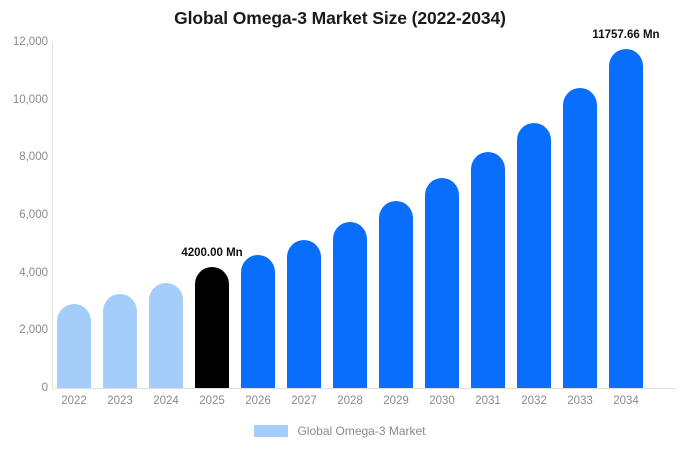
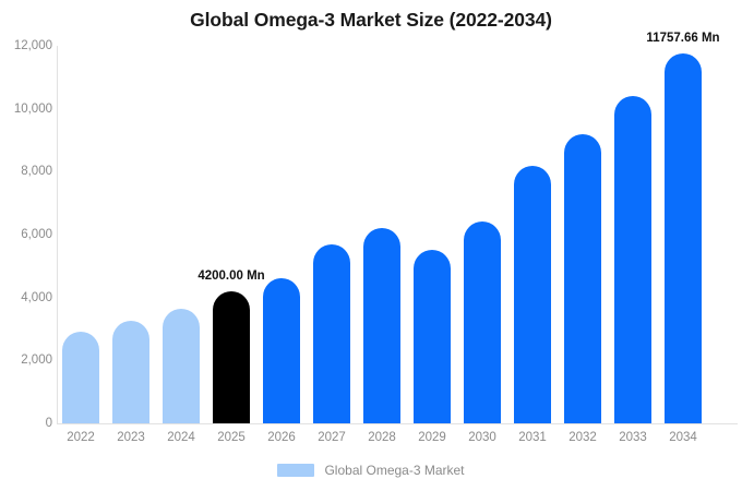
2027: 5200 -> 5700
2028: 5800 -> 6200
2029: 6500 -> 5500
2030: 7300 -> 6400
